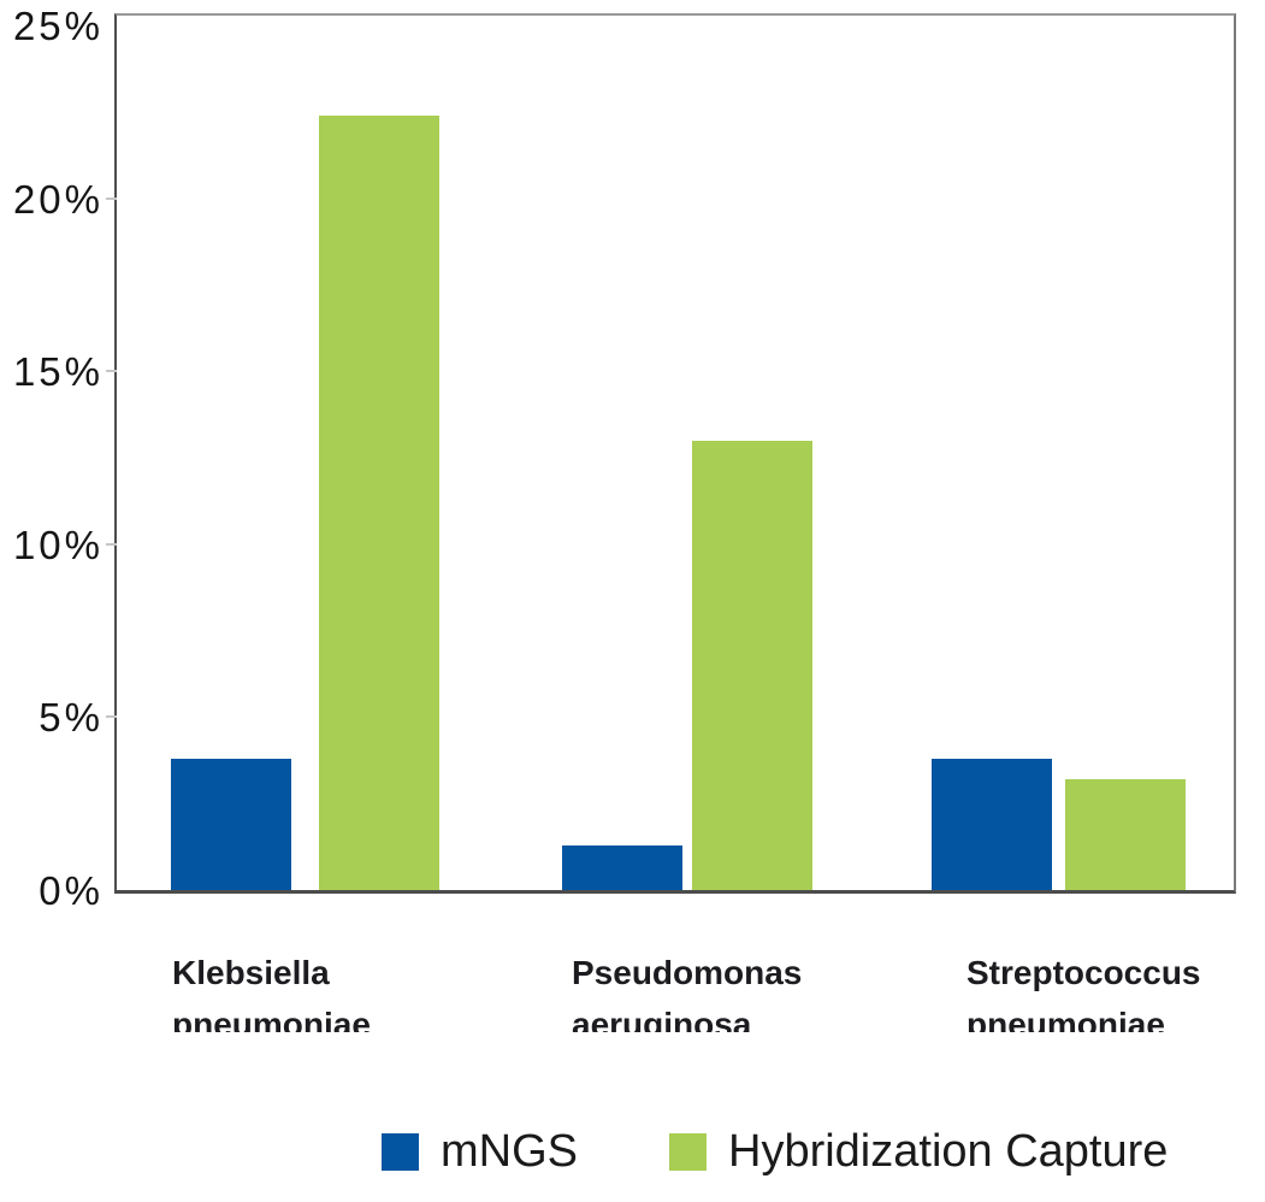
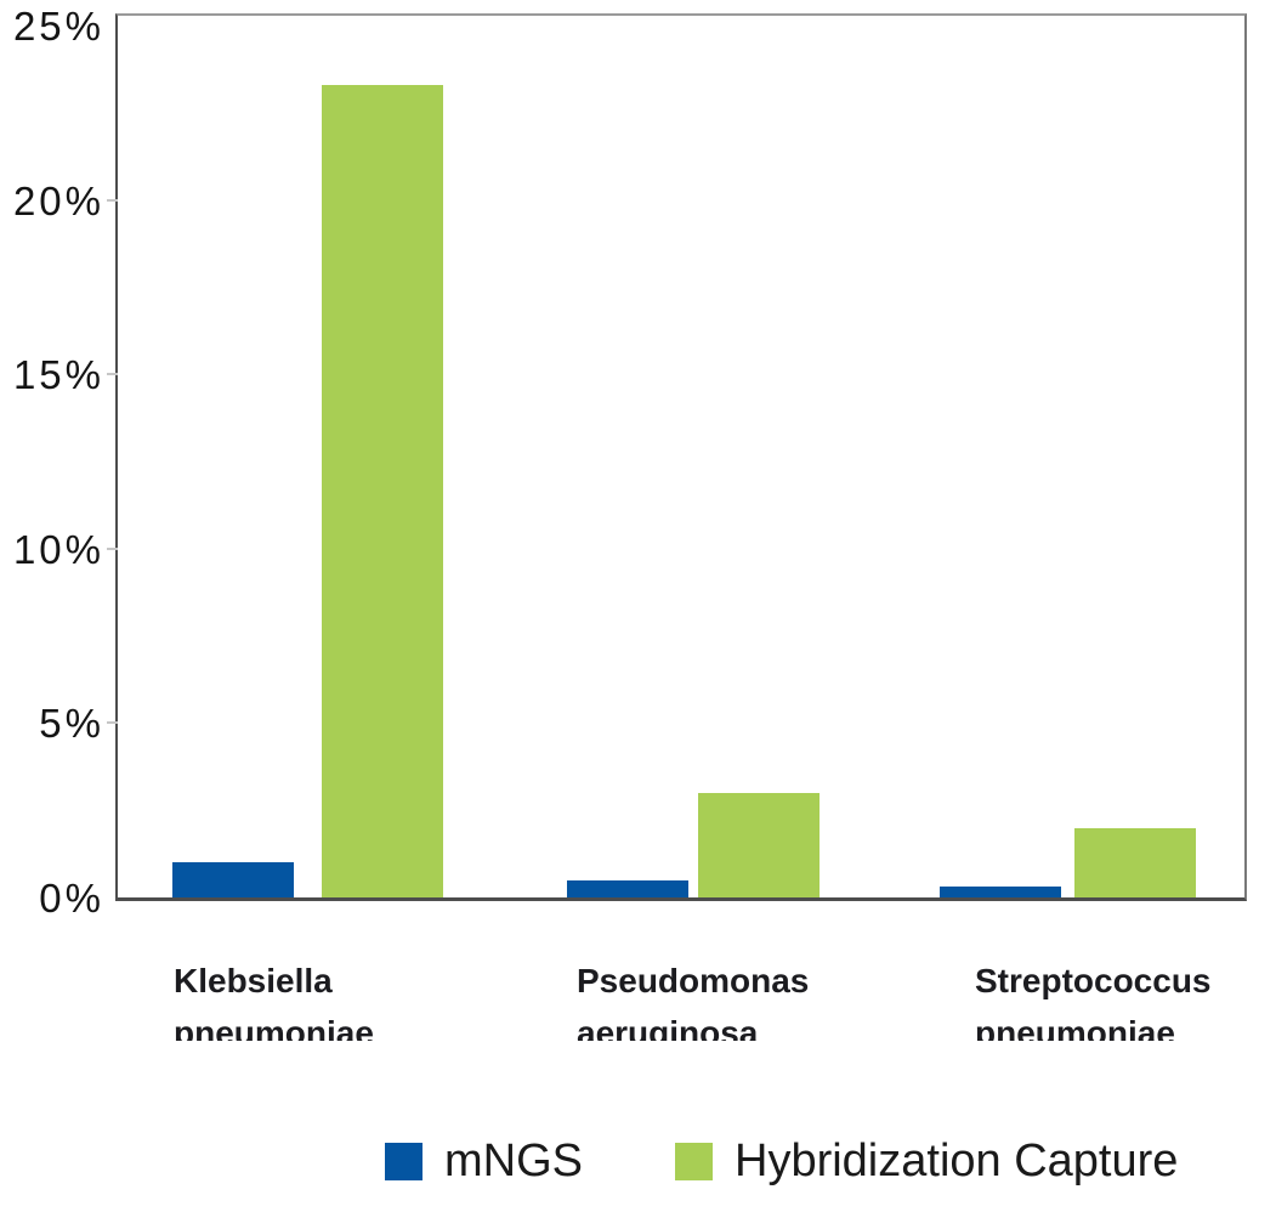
mNGS/Klebsiella pneumoniae: 3.8% -> 1.0%
Hybridization Capture/Klebsiella pneumoniae: 22.4% -> 23.3%
mNGS/Pseudomonas aeruginosa: 1.3% -> 0.5%
Hybridization Capture/Pseudomonas aeruginosa: 13.0% -> 3.0%
mNGS/Streptococcus pneumoniae: 3.8% -> 0.3%
Hybridization Capture/Streptococcus pneumoniae: 3.2% -> 2.0%
